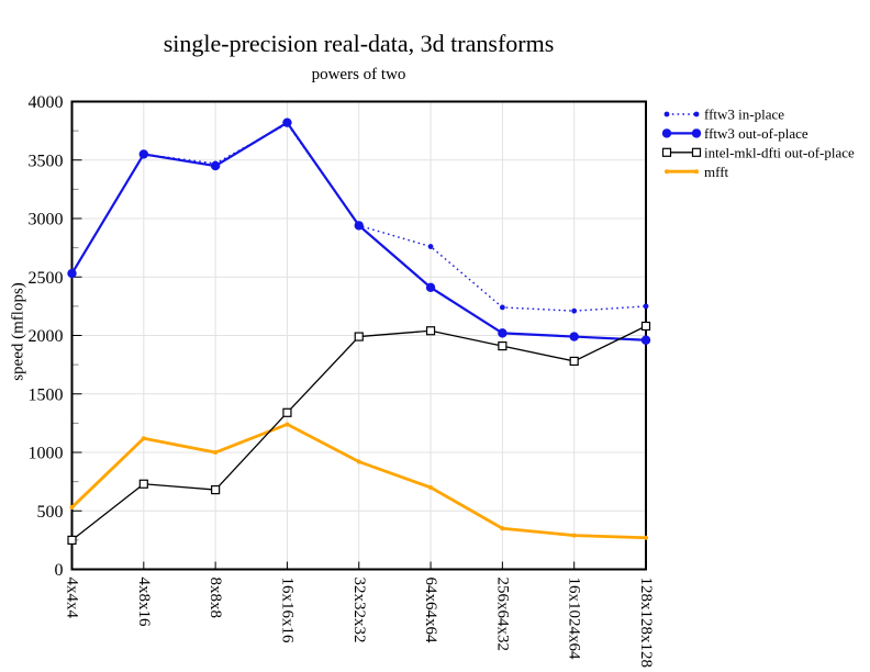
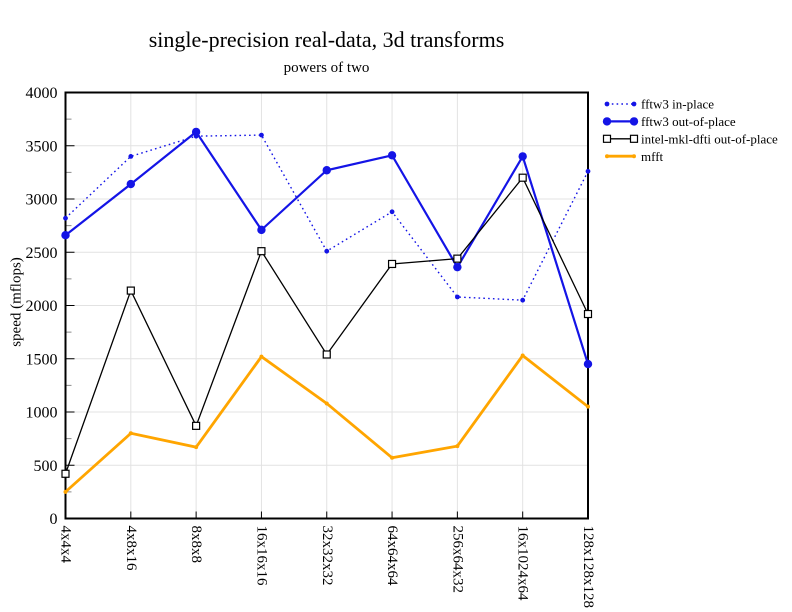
fftw3 in-place/4x4x4: 2530 -> 2820
fftw3 out-of-place/4x4x4: 2530 -> 2660
intel-mkl-dfti out-of-place/4x4x4: 250 -> 420
mfft/4x4x4: 530 -> 250
fftw3 in-place/4x8x16: 3550 -> 3400
fftw3 out-of-place/4x8x16: 3550 -> 3140
intel-mkl-dfti out-of-place/4x8x16: 730 -> 2140
mfft/4x8x16: 1120 -> 800
fftw3 in-place/8x8x8: 3470 -> 3590
fftw3 out-of-place/8x8x8: 3450 -> 3630
intel-mkl-dfti out-of-place/8x8x8: 680 -> 870
mfft/8x8x8: 1000 -> 670
fftw3 in-place/16x16x16: 3810 -> 3600
fftw3 out-of-place/16x16x16: 3820 -> 2710
intel-mkl-dfti out-of-place/16x16x16: 1340 -> 2510
mfft/16x16x16: 1240 -> 1520
fftw3 in-place/32x32x32: 2940 -> 2510
fftw3 out-of-place/32x32x32: 2940 -> 3270
intel-mkl-dfti out-of-place/32x32x32: 1990 -> 1540
mfft/32x32x32: 920 -> 1080
fftw3 in-place/64x64x64: 2760 -> 2880
fftw3 out-of-place/64x64x64: 2410 -> 3410
intel-mkl-dfti out-of-place/64x64x64: 2040 -> 2390
mfft/64x64x64: 700 -> 570
fftw3 in-place/256x64x32: 2240 -> 2080
fftw3 out-of-place/256x64x32: 2020 -> 2360
intel-mkl-dfti out-of-place/256x64x32: 1910 -> 2440
mfft/256x64x32: 350 -> 680
fftw3 in-place/16x1024x64: 2210 -> 2050
fftw3 out-of-place/16x1024x64: 1990 -> 3400
intel-mkl-dfti out-of-place/16x1024x64: 1780 -> 3200
mfft/16x1024x64: 290 -> 1530
fftw3 in-place/128x128x128: 2250 -> 3260
fftw3 out-of-place/128x128x128: 1960 -> 1450
intel-mkl-dfti out-of-place/128x128x128: 2080 -> 1920
mfft/128x128x128: 270 -> 1050
